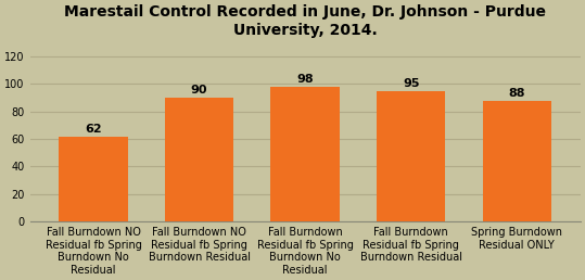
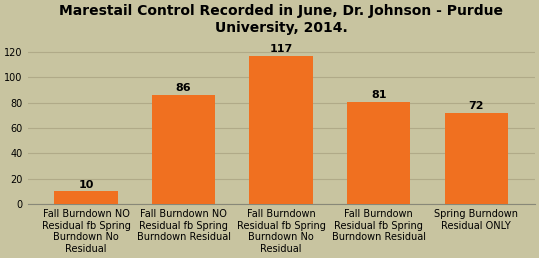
Fall Burndown NO Residual fb Spring Burndown No Residual: 62 -> 10
Fall Burndown NO Residual fb Spring Burndown Residual: 90 -> 86
Fall Burndown Residual fb Spring Burndown No Residual: 98 -> 117
Fall Burndown Residual fb Spring Burndown Residual: 95 -> 81
Spring Burndown Residual ONLY: 88 -> 72
